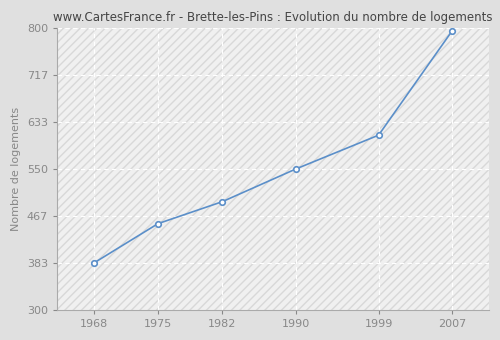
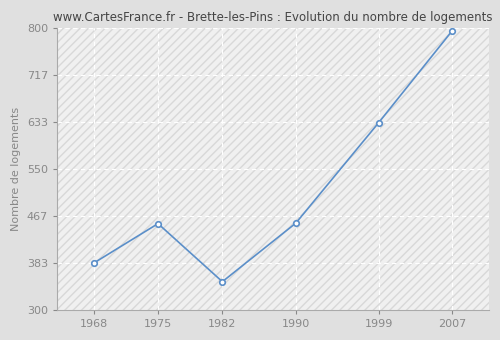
1982: 492 -> 350
1990: 550 -> 454
1999: 610 -> 632
